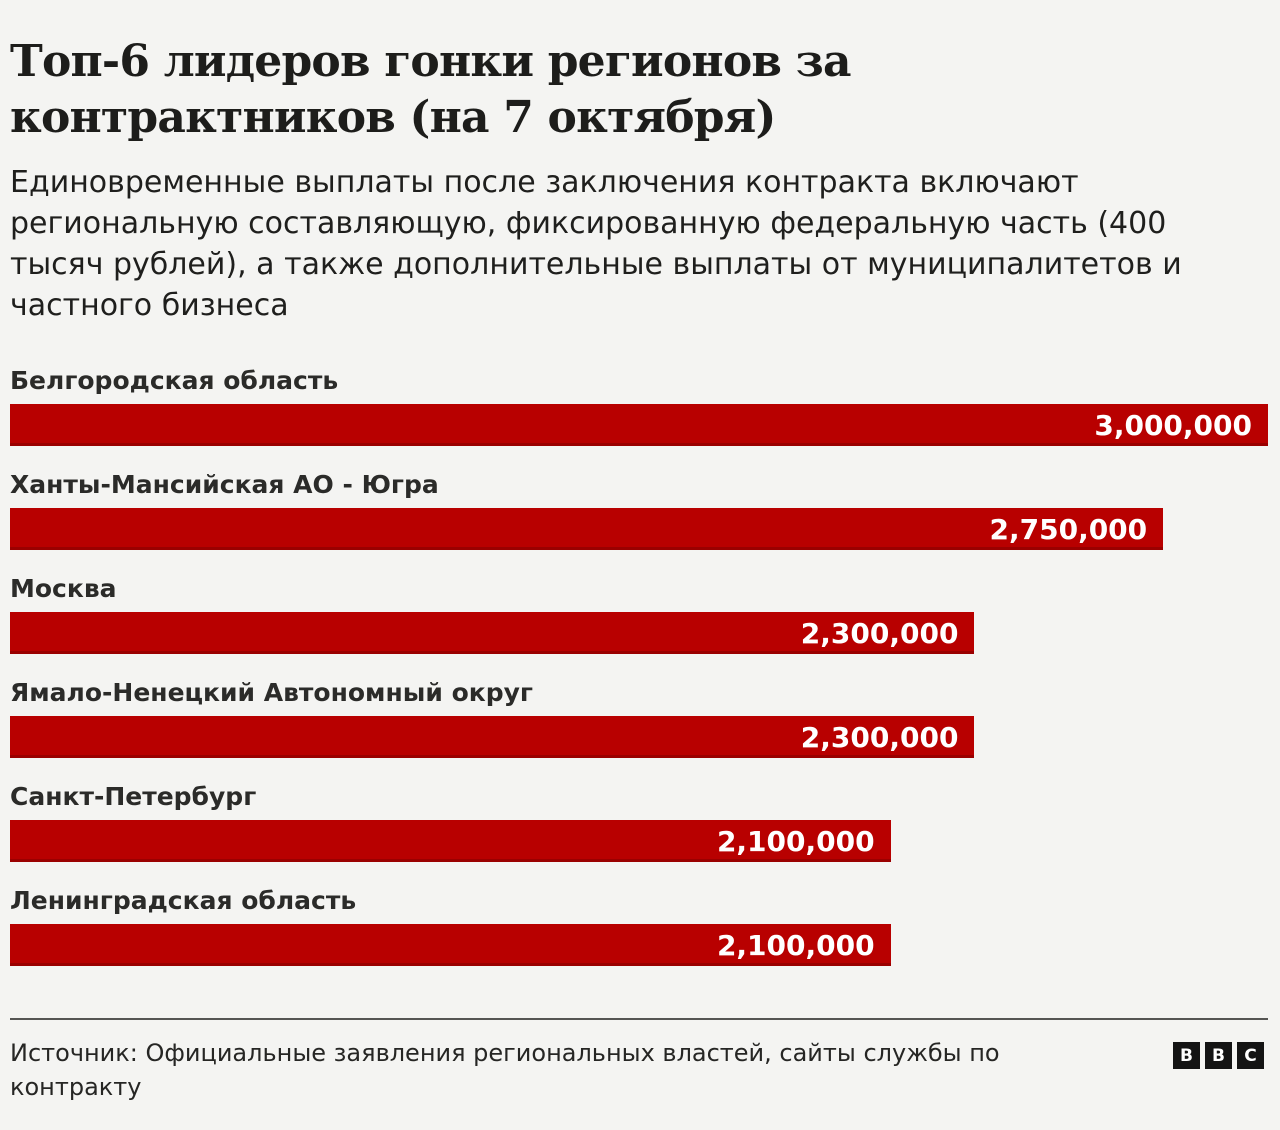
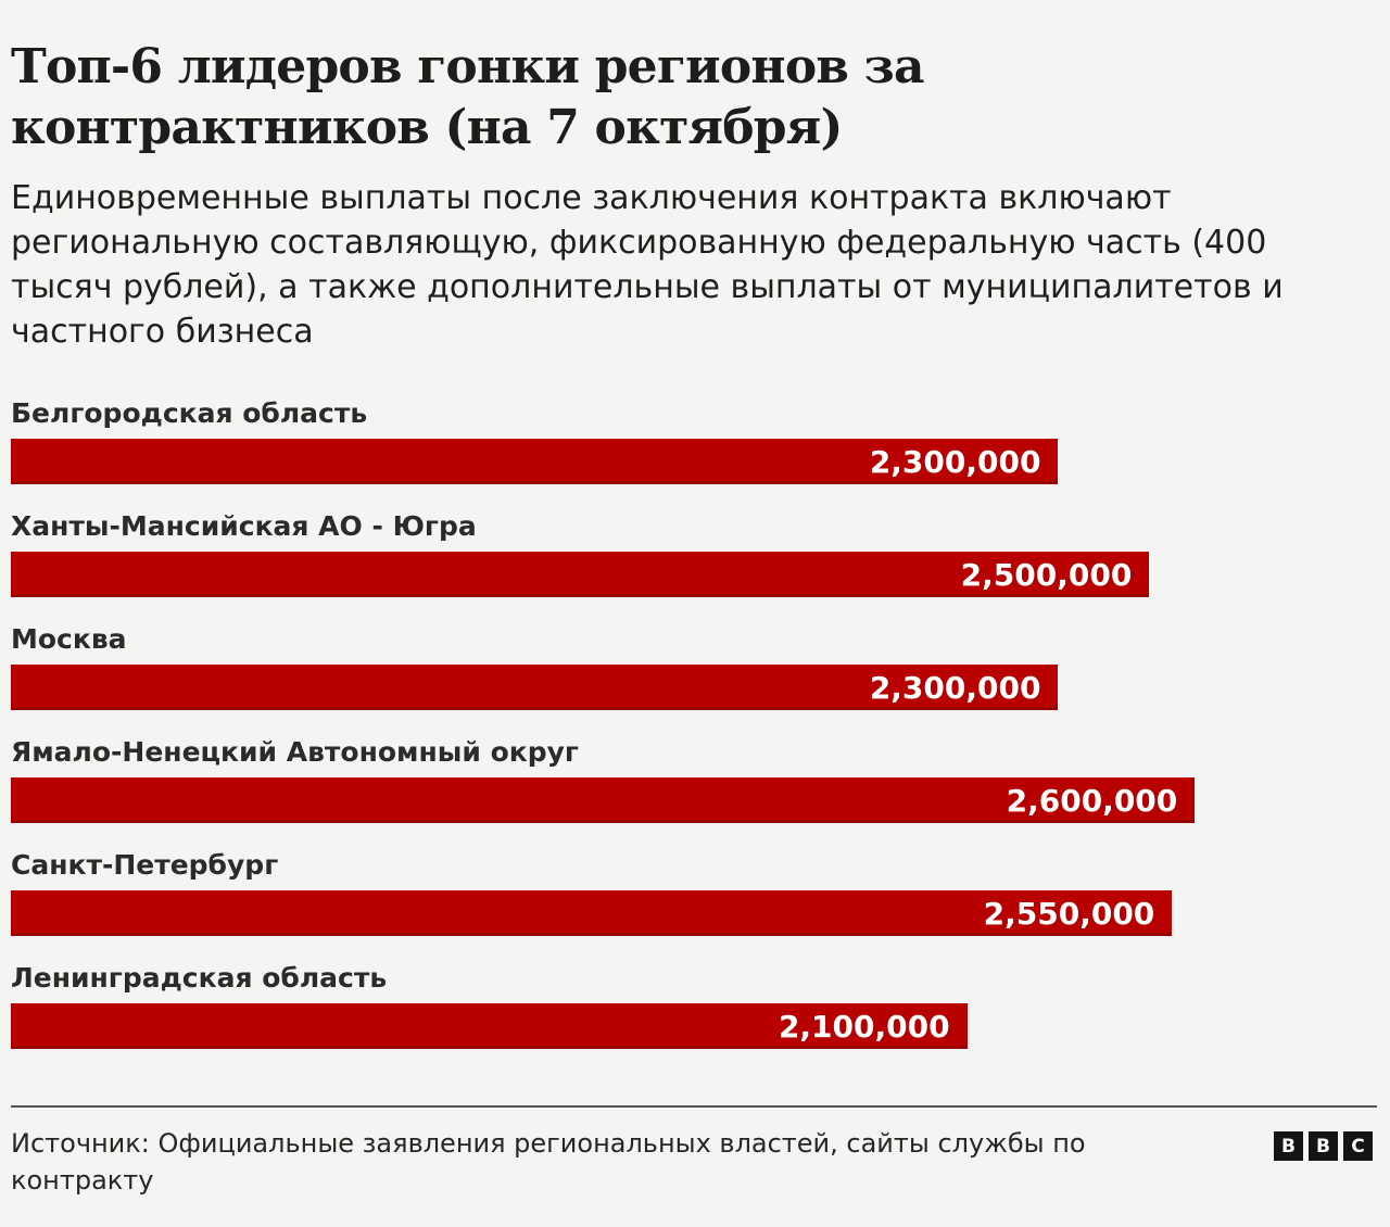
Белгородская область: 3,000,000 -> 2,300,000
Ханты-Мансийская АО - Югра: 2,750,000 -> 2,500,000
Ямало-Ненецкий Автономный округ: 2,300,000 -> 2,600,000
Санкт-Петербург: 2,100,000 -> 2,550,000
